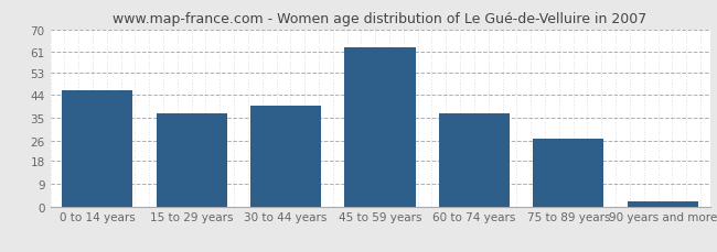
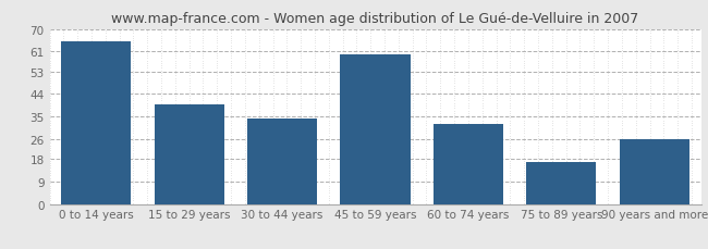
0 to 14 years: 46 -> 65
15 to 29 years: 37 -> 40
30 to 44 years: 40 -> 34
45 to 59 years: 63 -> 60
60 to 74 years: 37 -> 32
75 to 89 years: 27 -> 17
90 years and more: 2 -> 26
